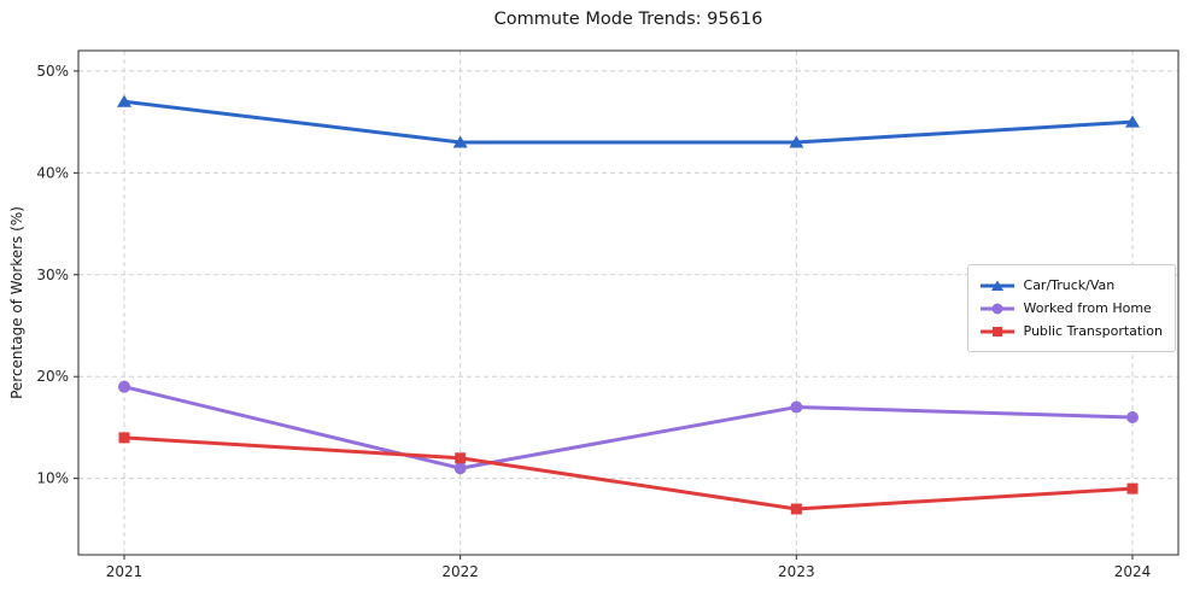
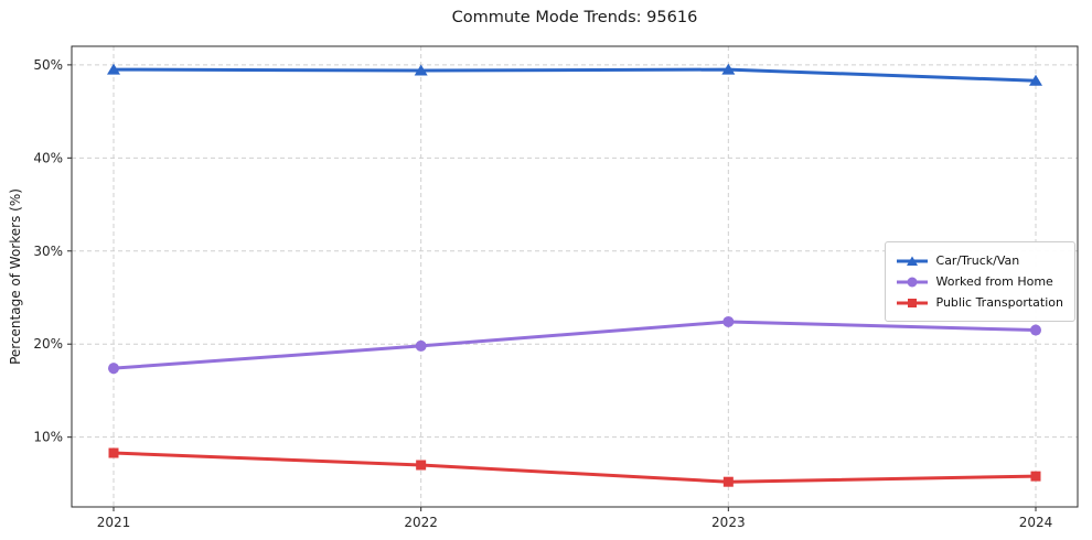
Car/Truck/Van/2021: 47% -> 50%
Worked from Home/2021: 19% -> 17%
Public Transportation/2021: 14% -> 8%
Car/Truck/Van/2022: 43% -> 49%
Worked from Home/2022: 11% -> 20%
Public Transportation/2022: 12% -> 7%
Car/Truck/Van/2023: 43% -> 50%
Worked from Home/2023: 17% -> 22%
Public Transportation/2023: 7% -> 5%
Car/Truck/Van/2024: 45% -> 48%
Worked from Home/2024: 16% -> 22%
Public Transportation/2024: 9% -> 6%
